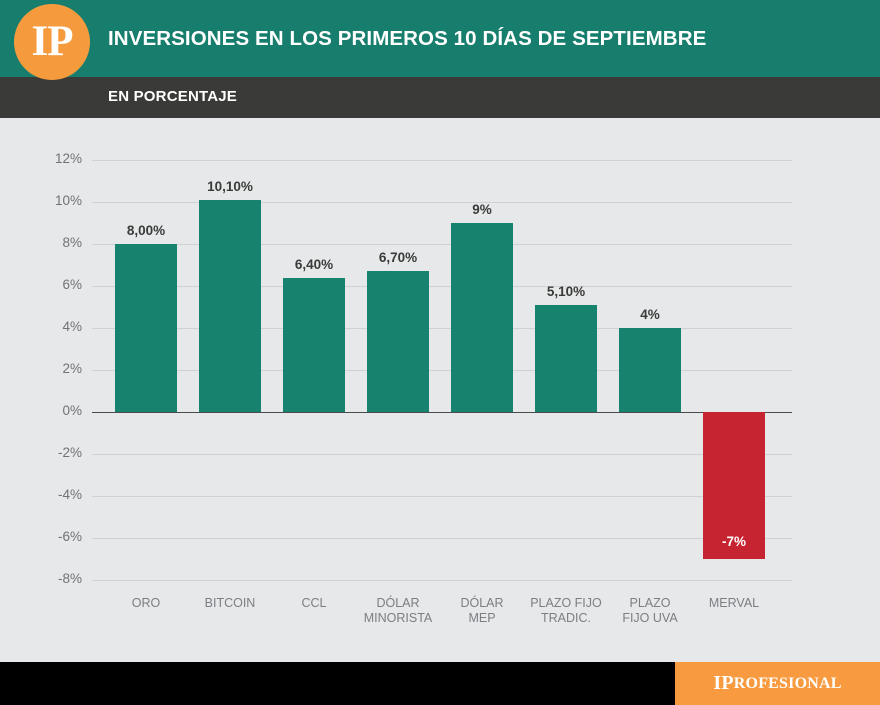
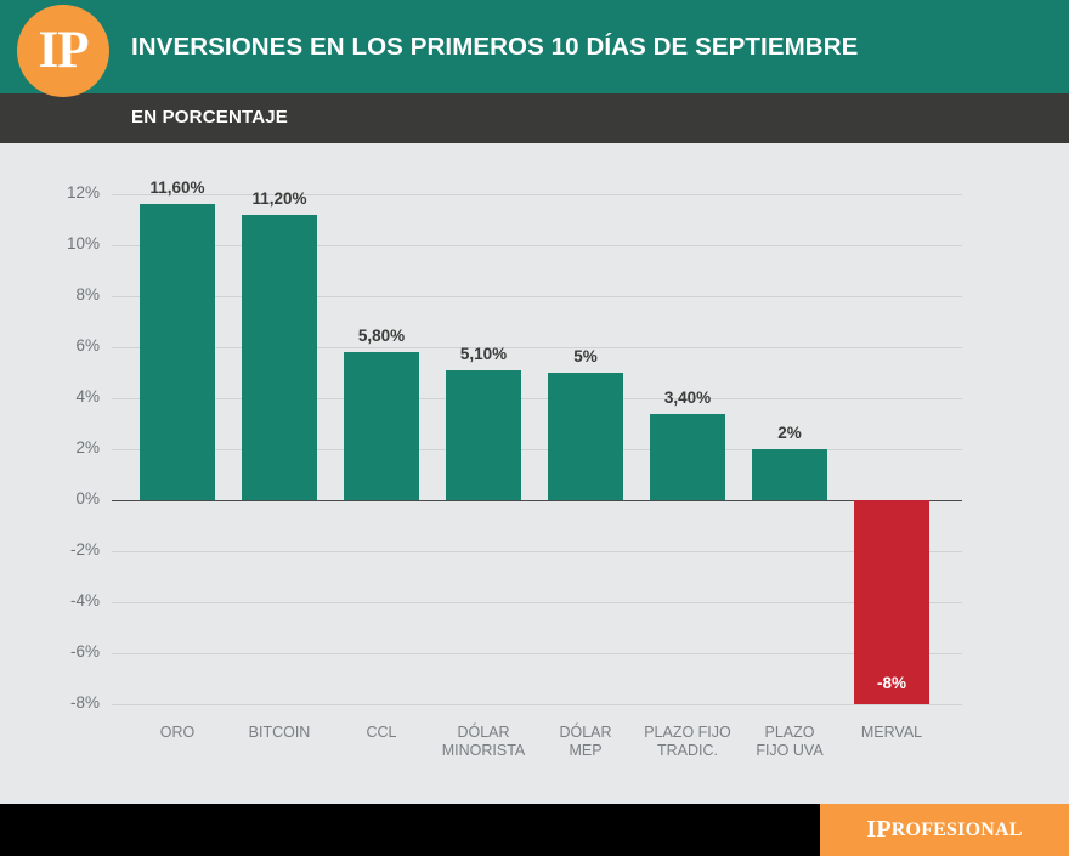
ORO: 8,00% -> 11,60%
BITCOIN: 10,10% -> 11,20%
CCL: 6,40% -> 5,80%
DÓLAR MINORISTA: 6,70% -> 5,10%
DÓLAR MEP: 9% -> 5%
PLAZO FIJO TRADIC.: 5,10% -> 3,40%
PLAZO FIJO UVA: 4% -> 2%
MERVAL: -7% -> -8%
